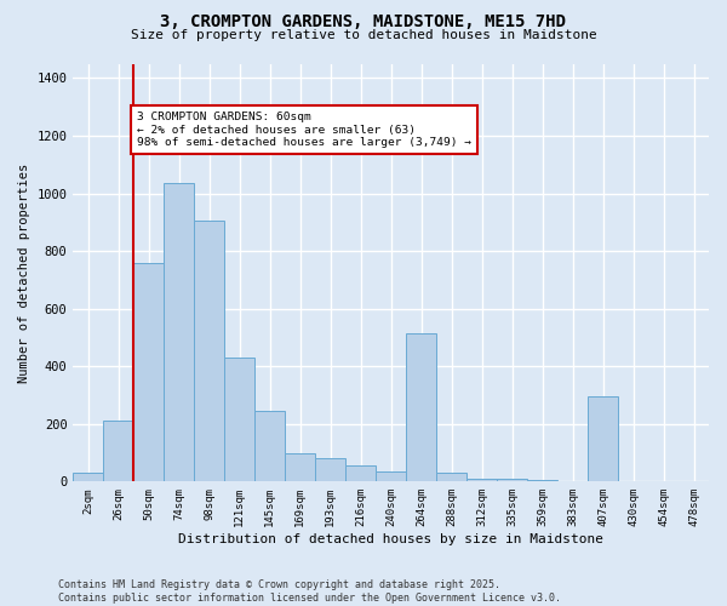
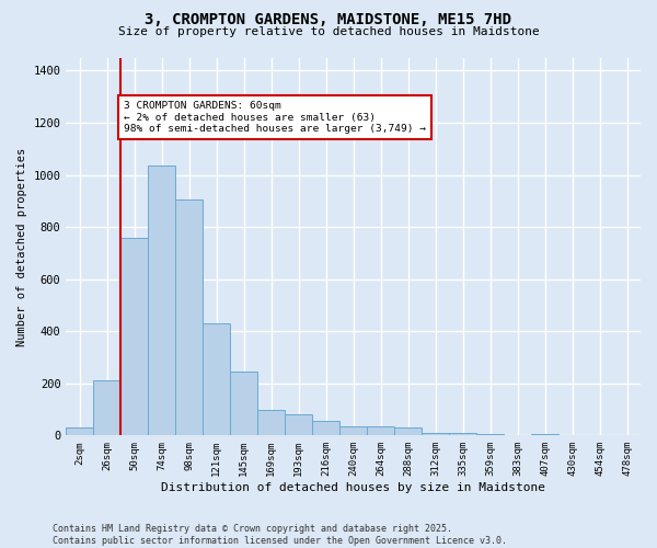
264sqm: 515 -> 35
407sqm: 295 -> 5
